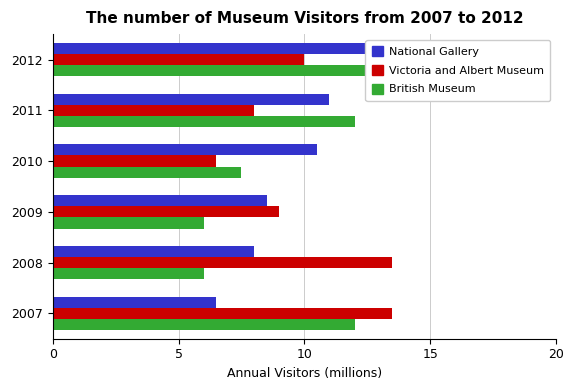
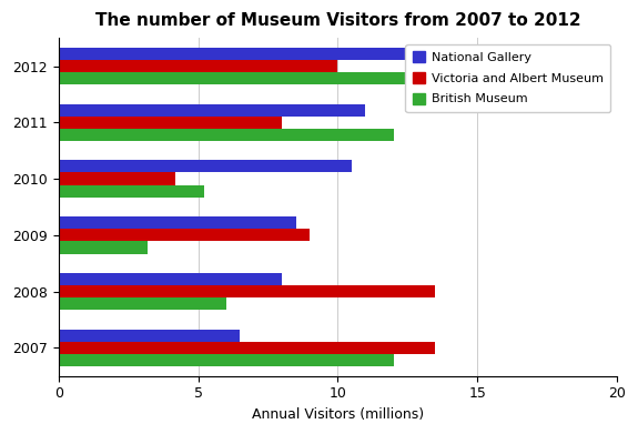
Victoria and Albert Museum/2010: 6.5 -> 4.2
British Museum/2010: 7.5 -> 5.2
British Museum/2009: 6.0 -> 3.2
